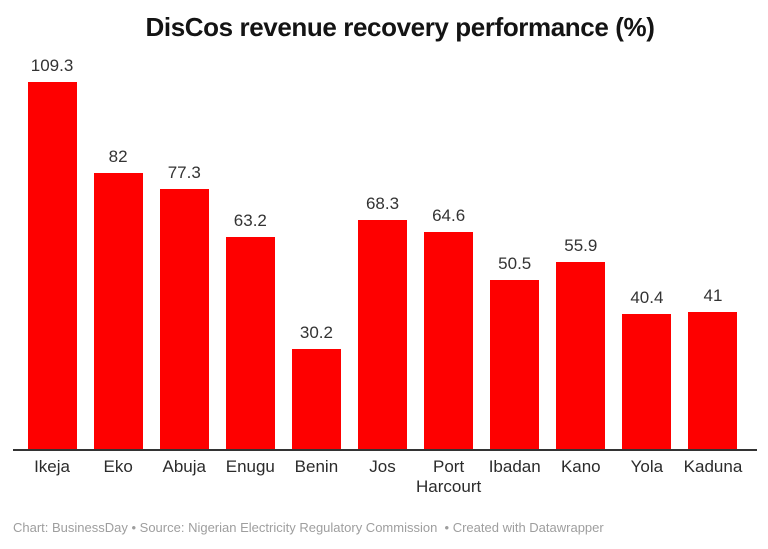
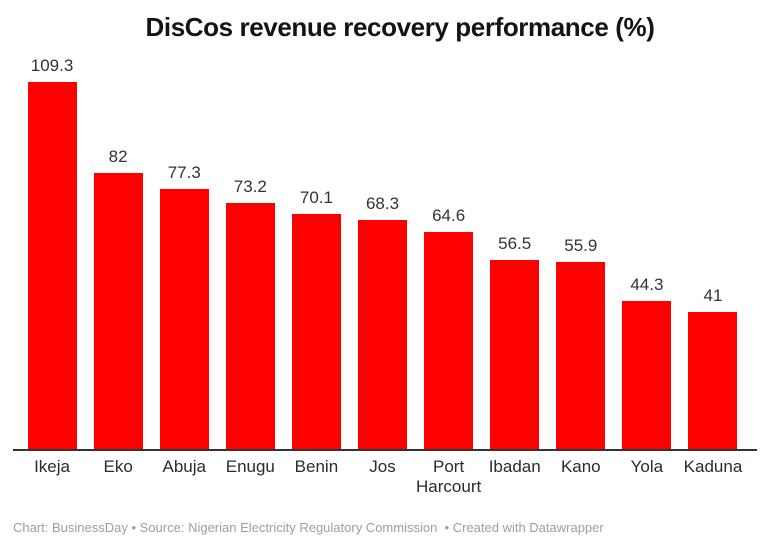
Enugu: 63.2 -> 73.2
Benin: 30.2 -> 70.1
Ibadan: 50.5 -> 56.5
Yola: 40.4 -> 44.3
